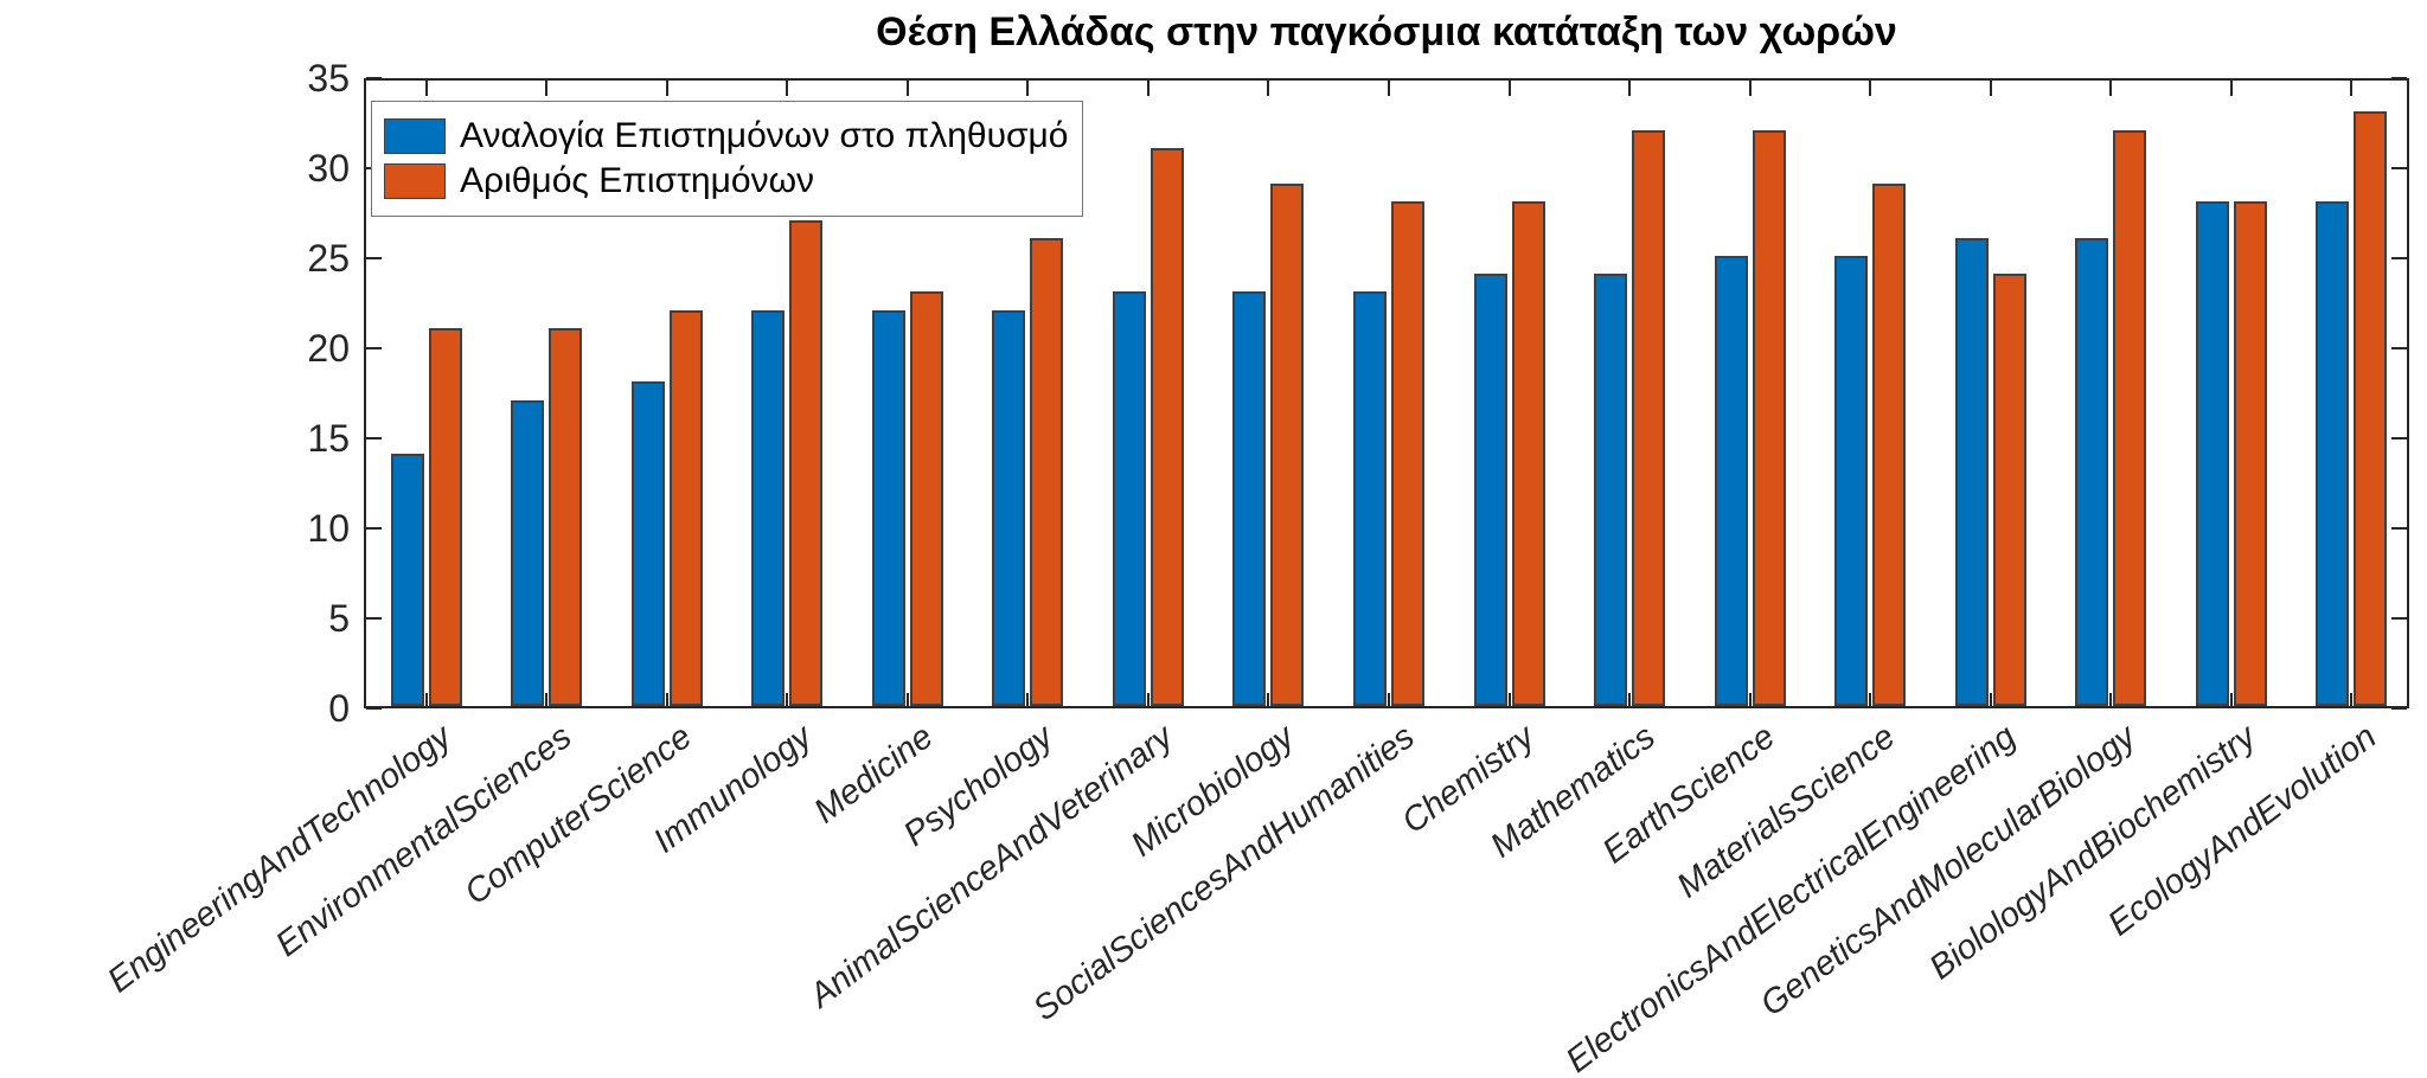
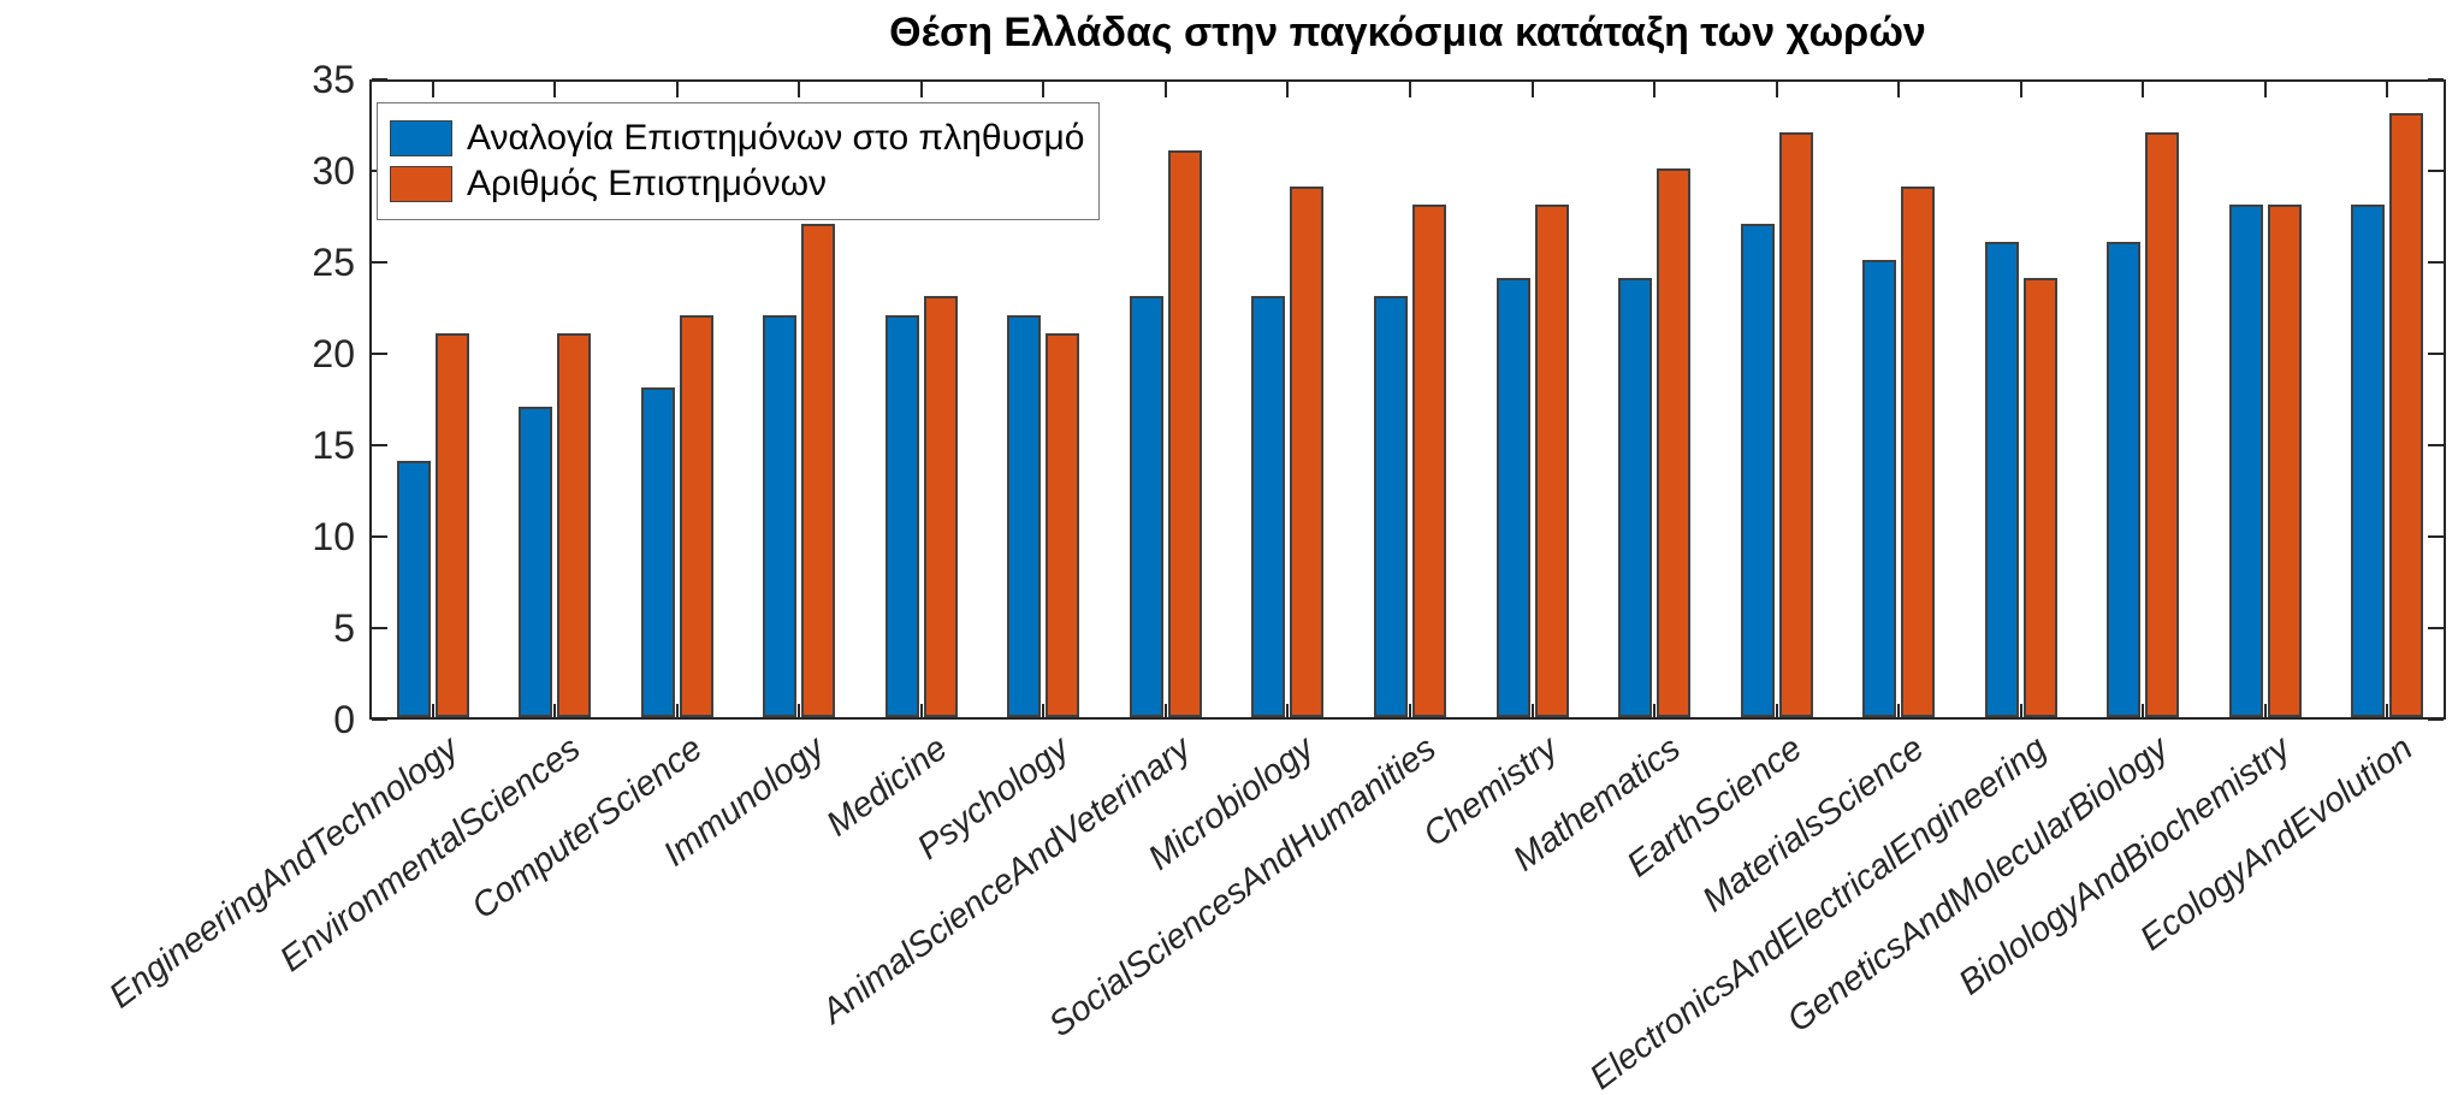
Αριθμός Επιστημόνων/Psychology: 26 -> 21
Αριθμός Επιστημόνων/Mathematics: 32 -> 30
Αναλογία Επιστημόνων στο πληθυσμό/EarthScience: 25 -> 27
